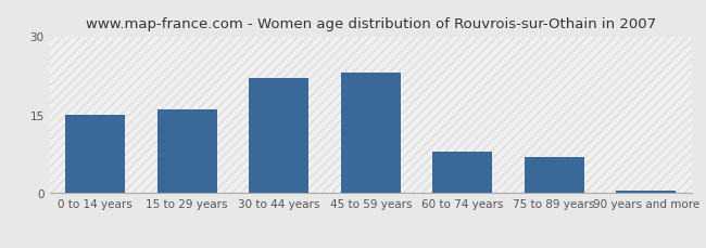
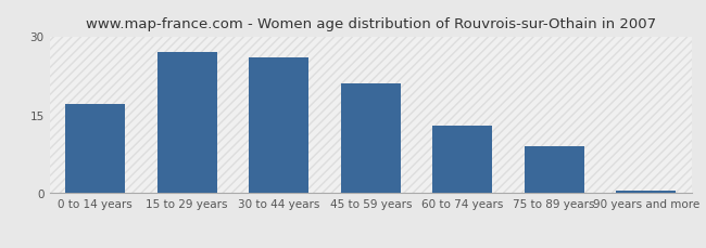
0 to 14 years: 15.0 -> 17.0
15 to 29 years: 16.0 -> 27.0
30 to 44 years: 22.0 -> 26.0
45 to 59 years: 23.0 -> 21.0
60 to 74 years: 8.0 -> 13.0
75 to 89 years: 7.0 -> 9.0
